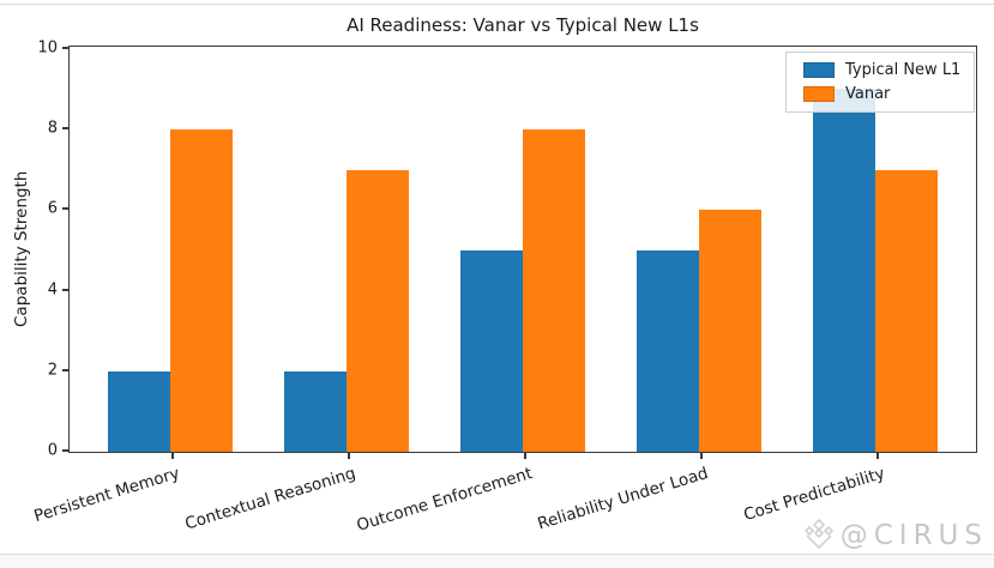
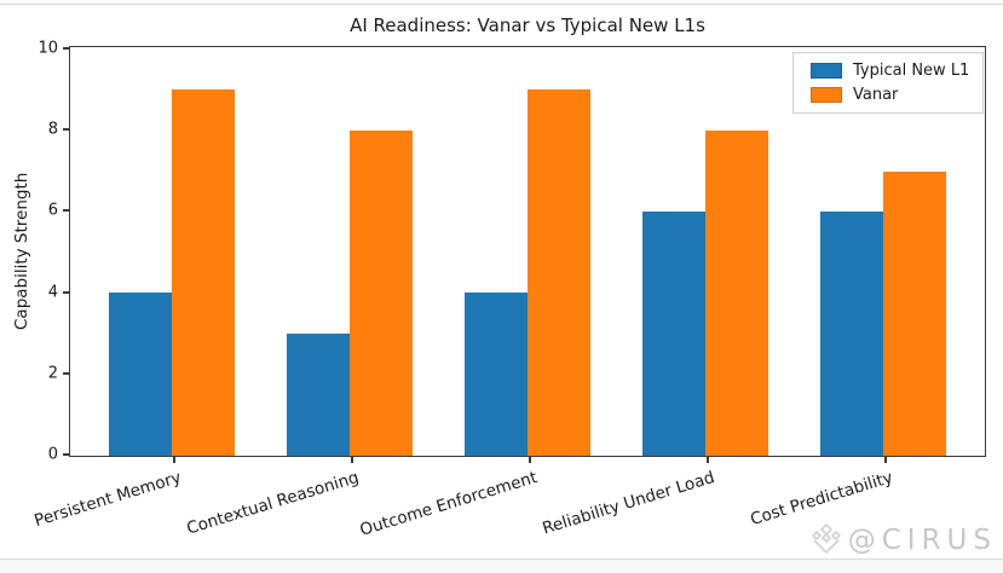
Typical New L1/Persistent Memory: 2 -> 4
Vanar/Persistent Memory: 8 -> 9
Typical New L1/Contextual Reasoning: 2 -> 3
Vanar/Contextual Reasoning: 7 -> 8
Typical New L1/Outcome Enforcement: 5 -> 4
Vanar/Outcome Enforcement: 8 -> 9
Typical New L1/Reliability Under Load: 5 -> 6
Vanar/Reliability Under Load: 6 -> 8
Typical New L1/Cost Predictability: 9 -> 6
